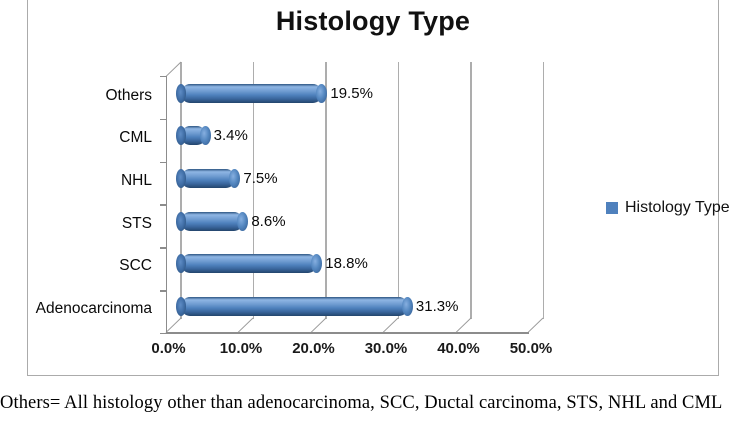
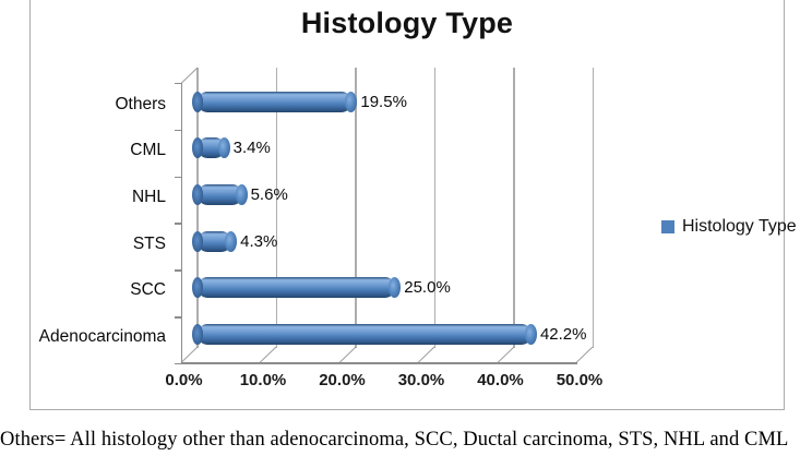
NHL: 7.5% -> 5.6%
STS: 8.6% -> 4.3%
SCC: 18.8% -> 25.0%
Adenocarcinoma: 31.3% -> 42.2%
